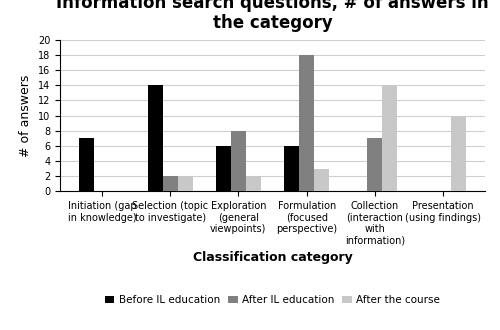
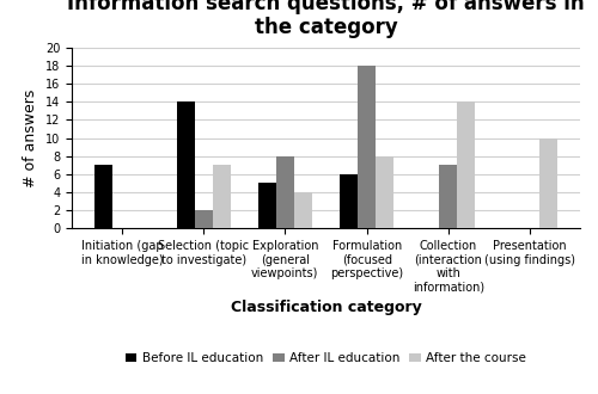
After the course/Selection (topic to investigate): 2 -> 7
Before IL education/Exploration (general viewpoints): 6 -> 5
After the course/Exploration (general viewpoints): 2 -> 4
After the course/Formulation (focused perspective): 3 -> 8
